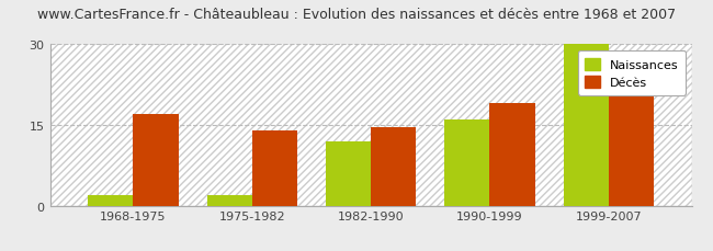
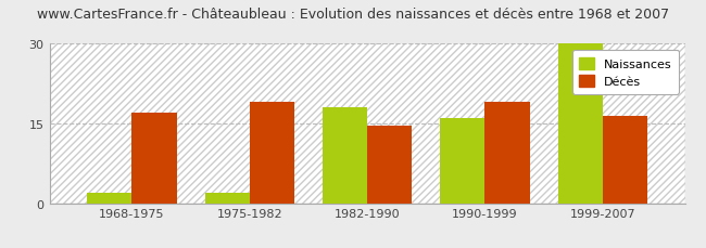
Décès/1975-1982: 14.0 -> 19.0
Naissances/1982-1990: 12 -> 18
Décès/1999-2007: 21.0 -> 16.5
